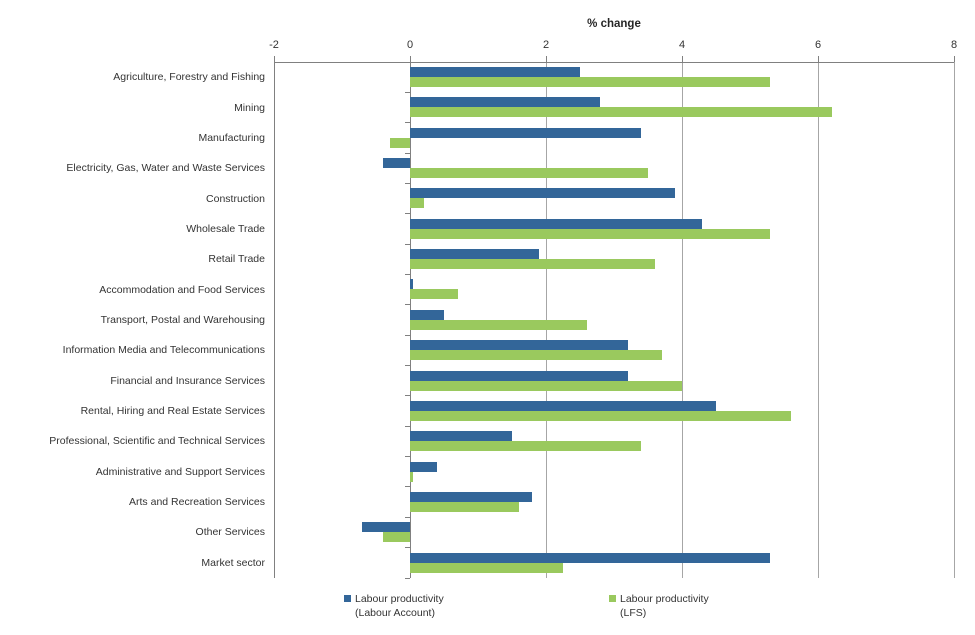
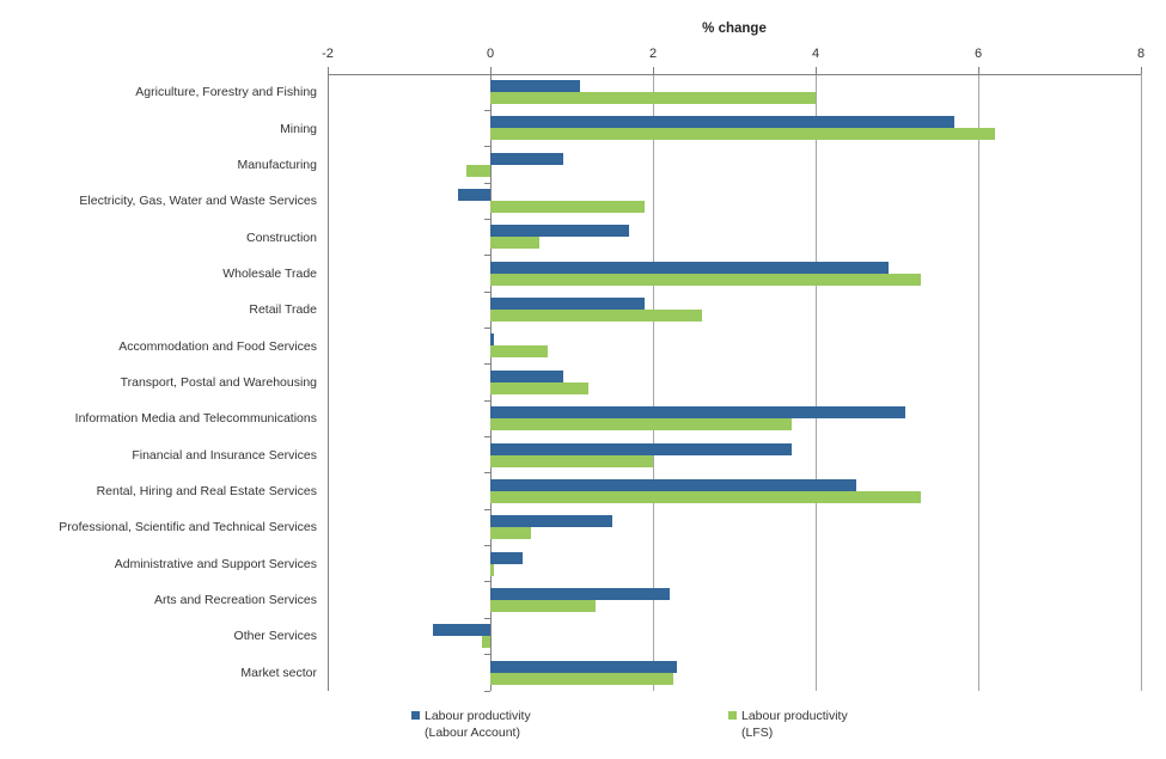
Labour productivity (Labour Account)/Agriculture, Forestry and Fishing: 2.5 -> 1.1
Labour productivity (LFS)/Agriculture, Forestry and Fishing: 5.3 -> 4.0
Labour productivity (Labour Account)/Mining: 2.8 -> 5.7
Labour productivity (Labour Account)/Manufacturing: 3.4 -> 0.9
Labour productivity (LFS)/Electricity, Gas, Water and Waste Services: 3.5 -> 1.9
Labour productivity (Labour Account)/Construction: 3.9 -> 1.7
Labour productivity (LFS)/Construction: 0.2 -> 0.6
Labour productivity (Labour Account)/Wholesale Trade: 4.3 -> 4.9
Labour productivity (LFS)/Retail Trade: 3.6 -> 2.6
Labour productivity (Labour Account)/Transport, Postal and Warehousing: 0.5 -> 0.9
Labour productivity (LFS)/Transport, Postal and Warehousing: 2.6 -> 1.2
Labour productivity (Labour Account)/Information Media and Telecommunications: 3.2 -> 5.1
Labour productivity (Labour Account)/Financial and Insurance Services: 3.2 -> 3.7
Labour productivity (LFS)/Financial and Insurance Services: 4.0 -> 2.0
Labour productivity (LFS)/Rental, Hiring and Real Estate Services: 5.6 -> 5.3
Labour productivity (LFS)/Professional, Scientific and Technical Services: 3.4 -> 0.5
Labour productivity (Labour Account)/Arts and Recreation Services: 1.8 -> 2.2
Labour productivity (LFS)/Arts and Recreation Services: 1.6 -> 1.3
Labour productivity (LFS)/Other Services: -0.4 -> -0.1
Labour productivity (Labour Account)/Market sector: 5.3 -> 2.3
